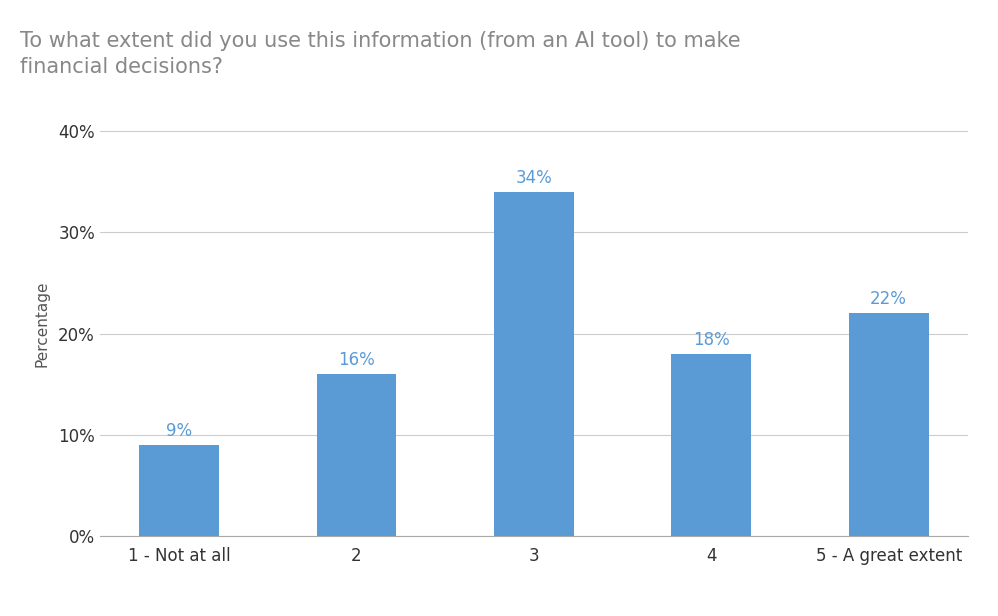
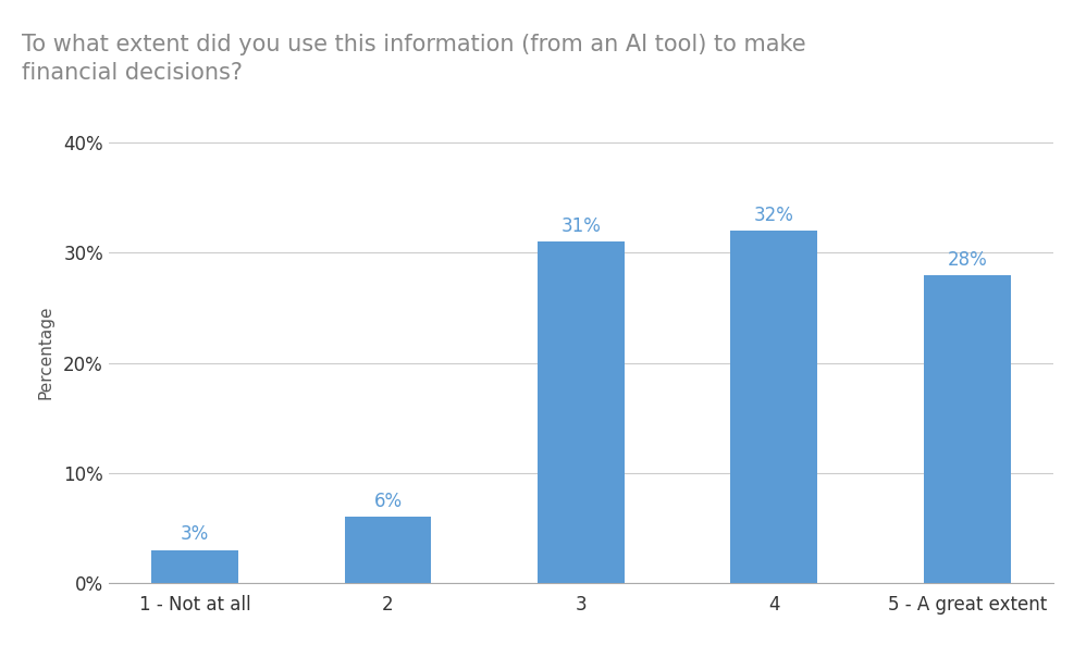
1 - Not at all: 9% -> 3%
2: 16% -> 6%
3: 34% -> 31%
4: 18% -> 32%
5 - A great extent: 22% -> 28%
